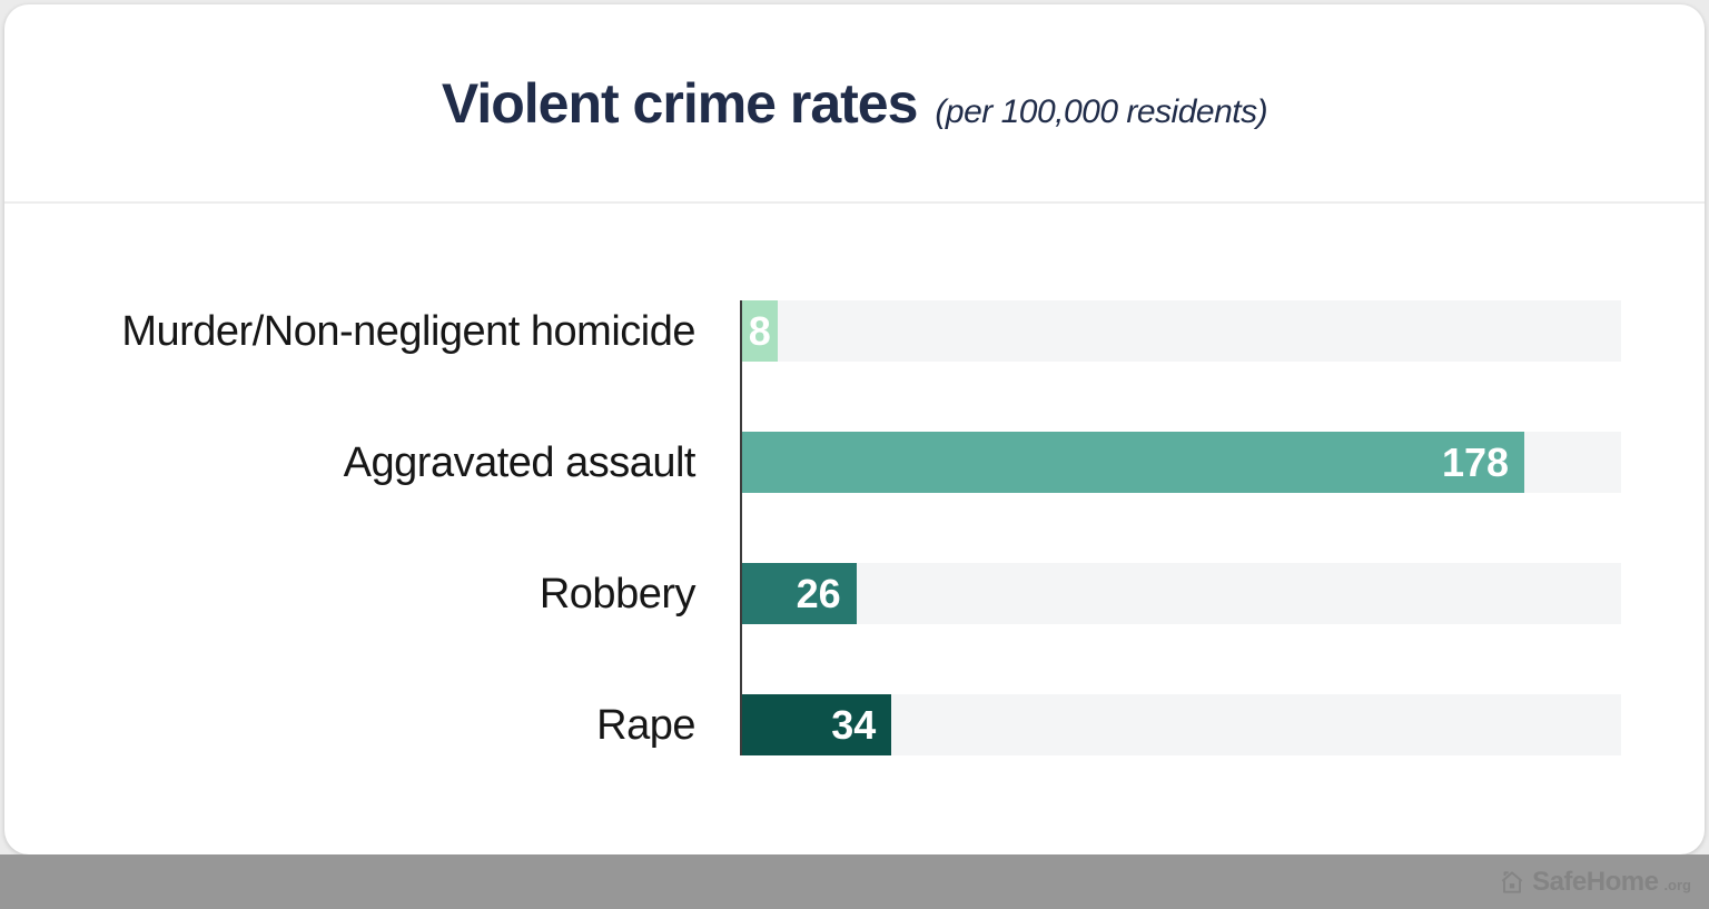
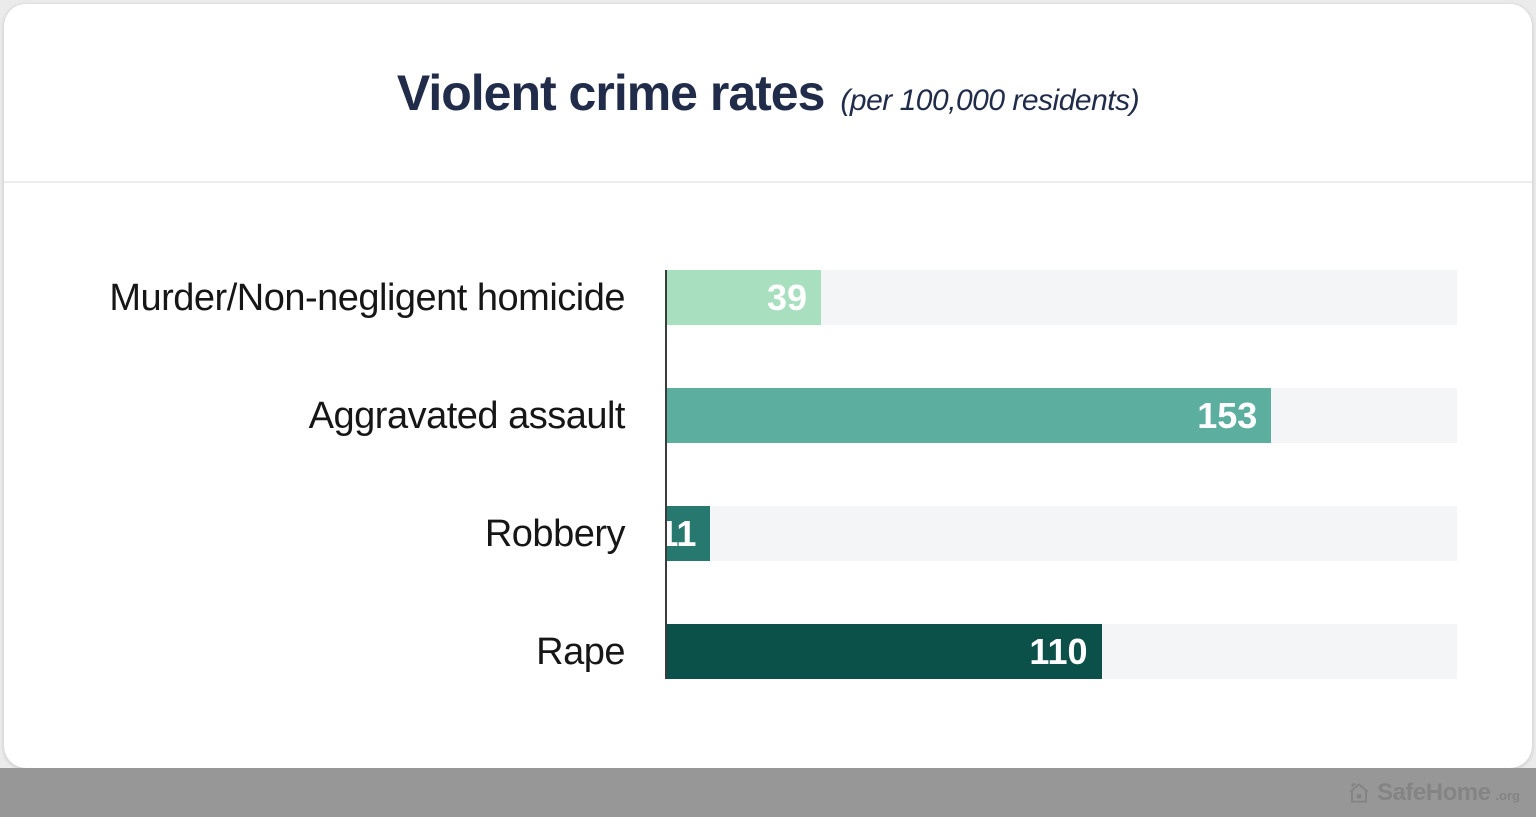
Murder/Non-negligent homicide: 8 -> 39
Aggravated assault: 178 -> 153
Robbery: 26 -> 11
Rape: 34 -> 110
